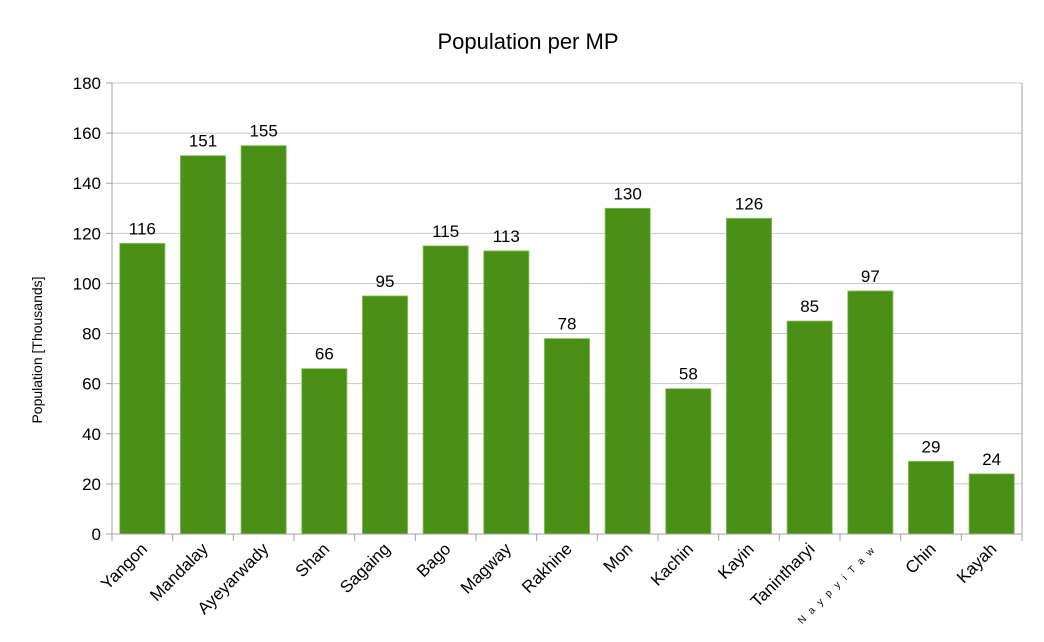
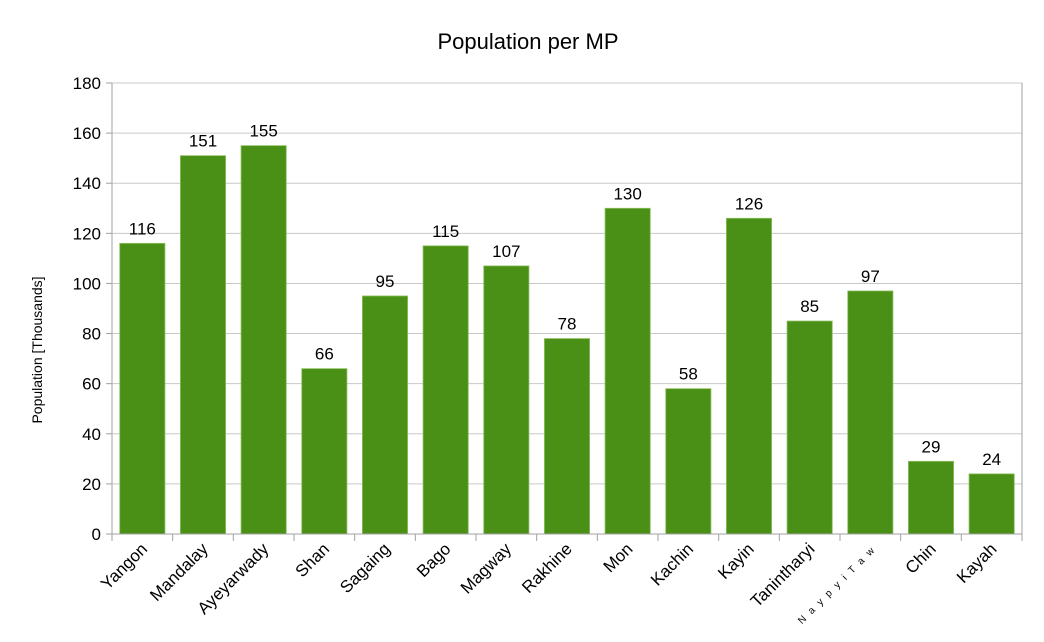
Magway: 113 -> 107
